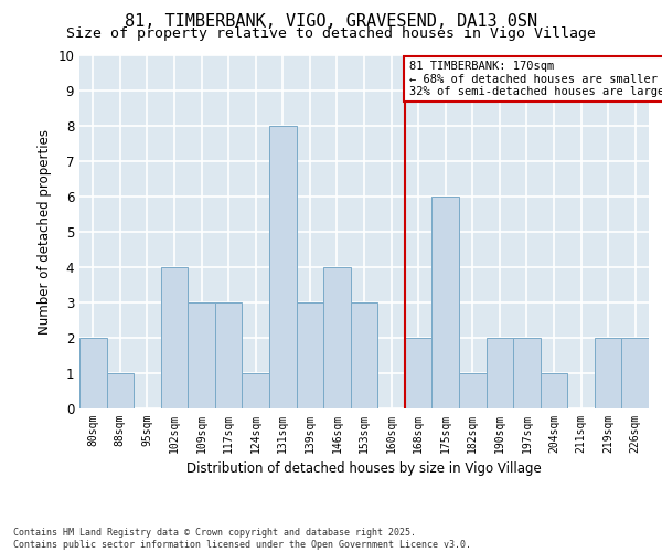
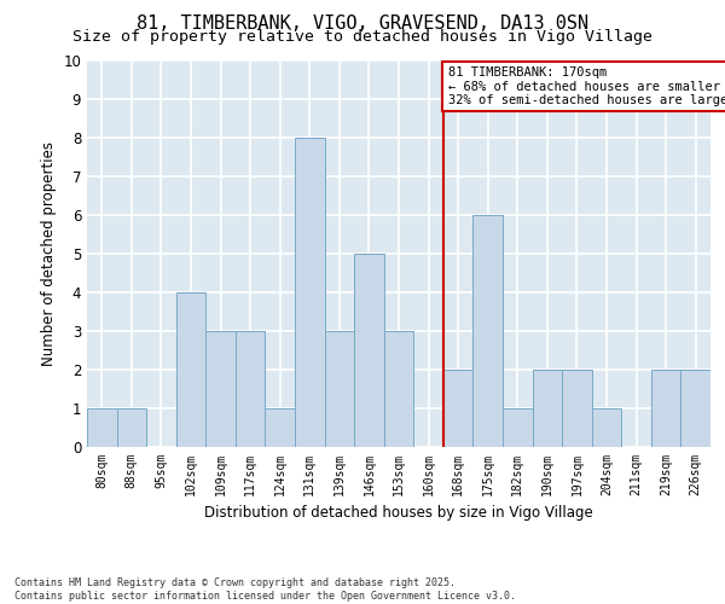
80sqm: 2 -> 1
146sqm: 4 -> 5
